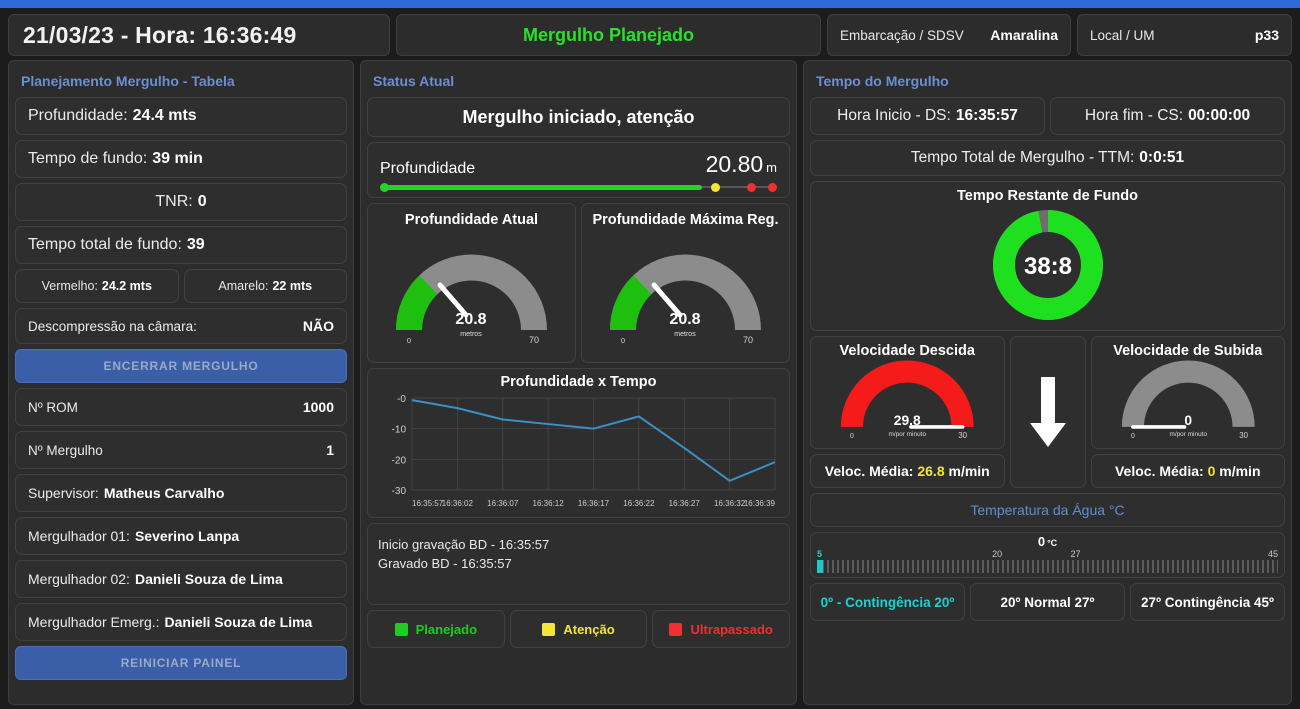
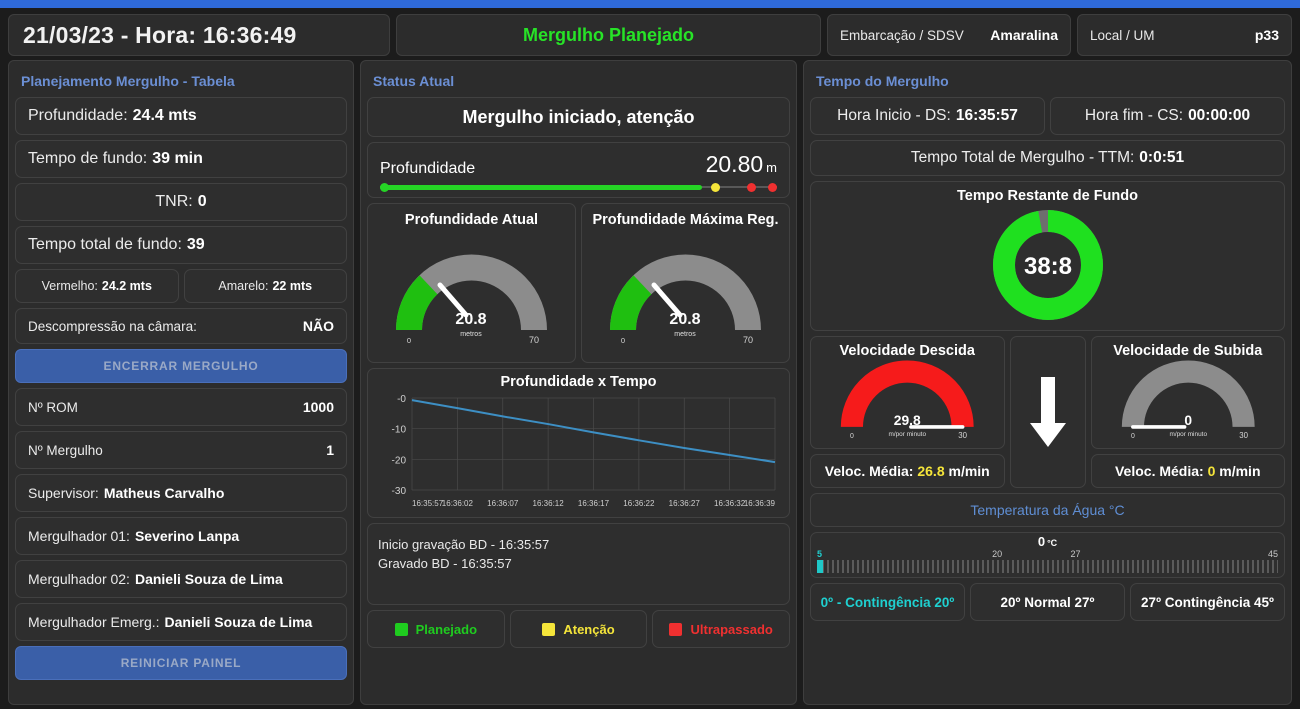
16:36:07: -7 -> -6
16:36:17: -10 -> -11
16:36:22: -6 -> -14
16:36:32: -27 -> -19
